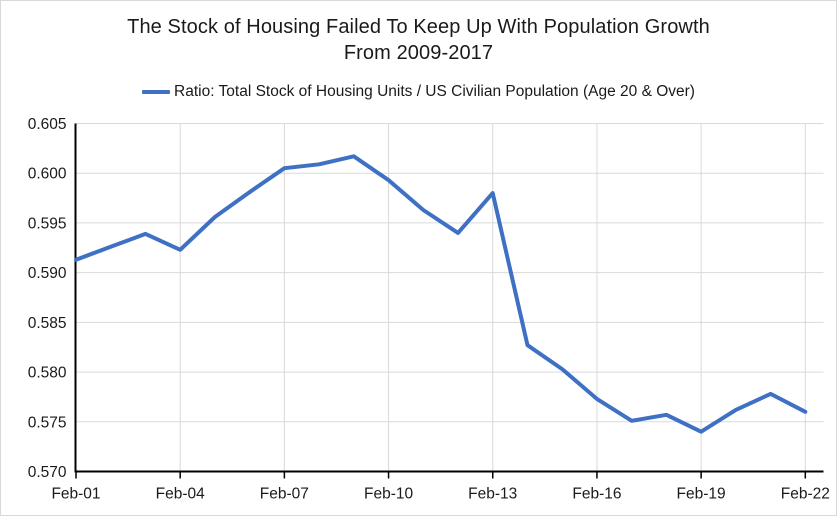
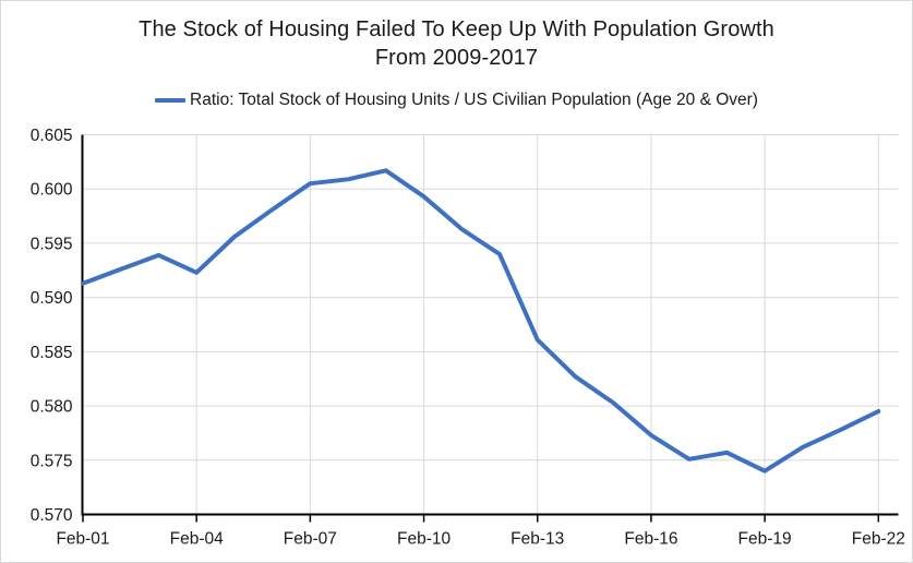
Feb-13: 0.598 -> 0.586
Feb-22: 0.576 -> 0.580
